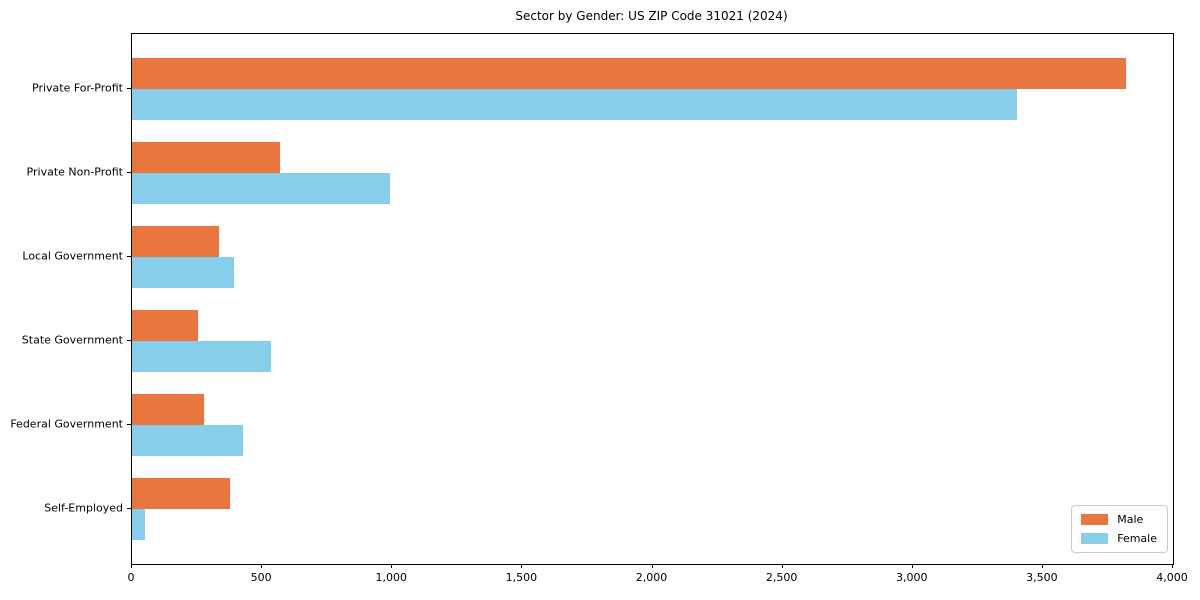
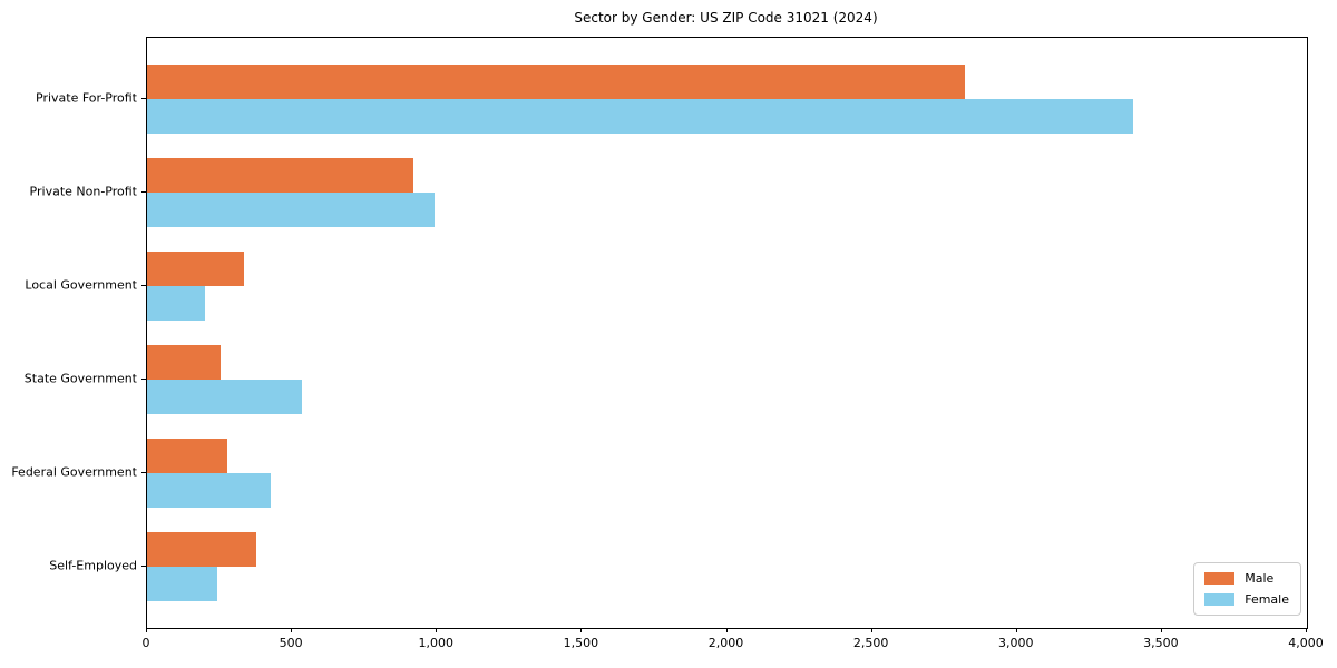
Male/Private For-Profit: 3820 -> 2820
Male/Private Non-Profit: 570 -> 920
Female/Local Government: 390 -> 200
Female/Self-Employed: 50 -> 240
